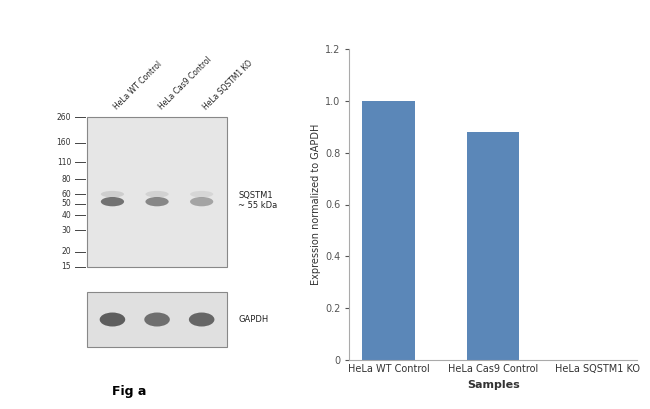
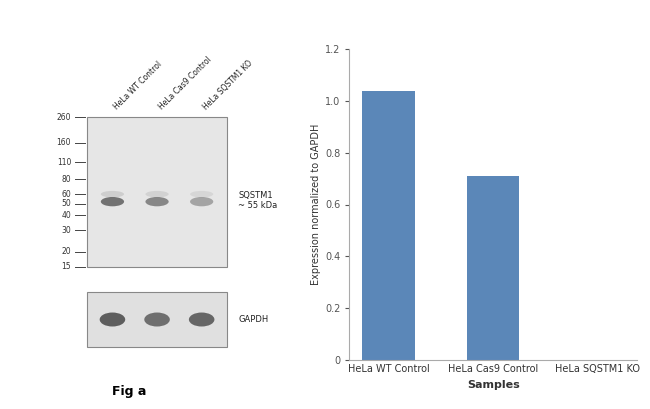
HeLa WT Control: 1.00 -> 1.04
HeLa Cas9 Control: 0.88 -> 0.71
